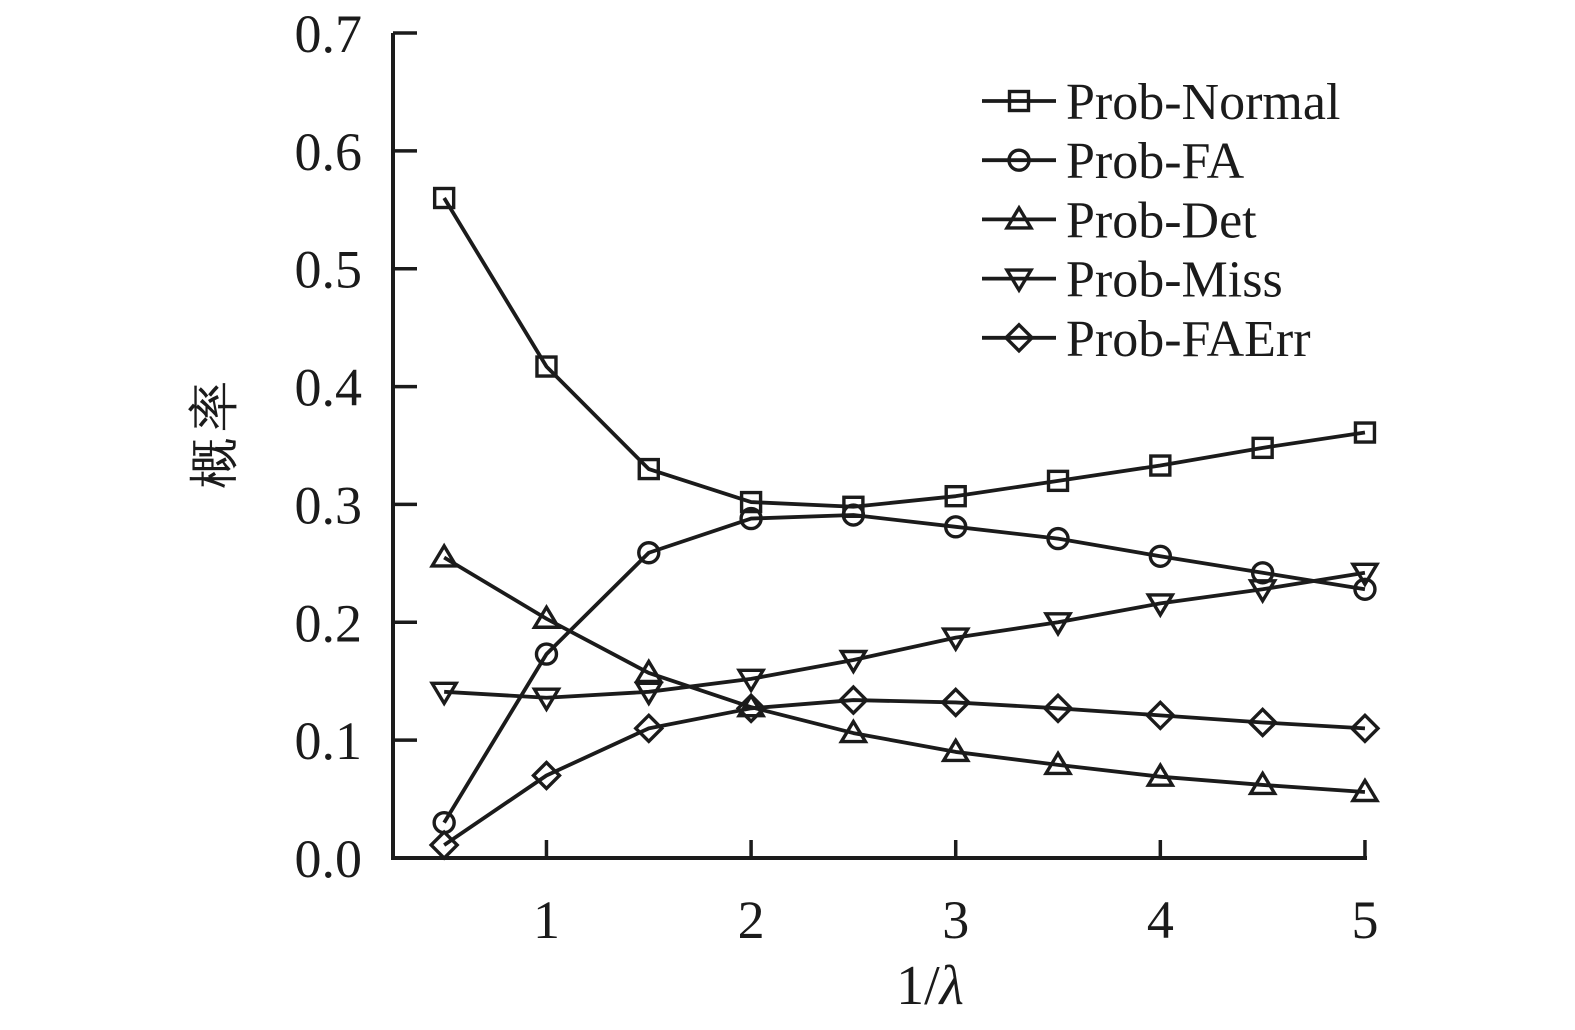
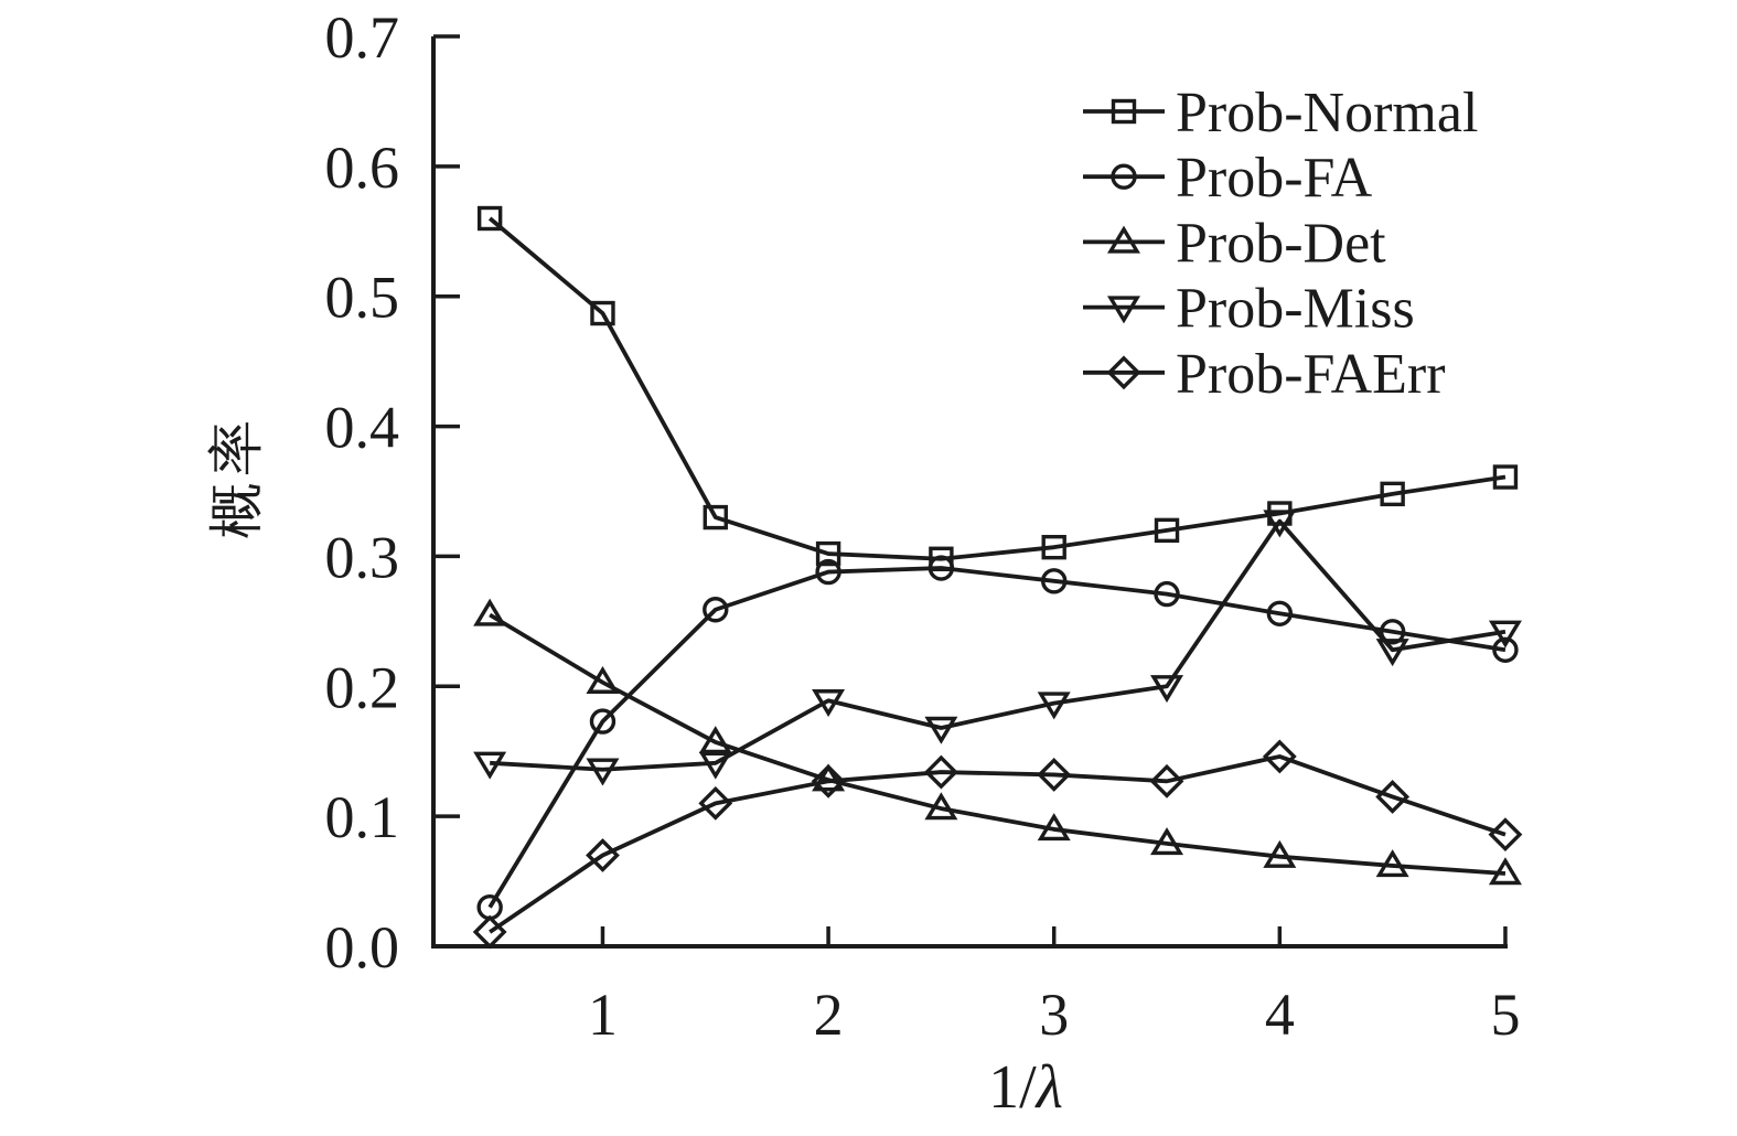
Prob-Normal/1: 0.417 -> 0.487
Prob-Miss/2: 0.152 -> 0.189
Prob-Miss/4: 0.216 -> 0.327
Prob-FAErr/4: 0.121 -> 0.146
Prob-FAErr/5: 0.110 -> 0.086
